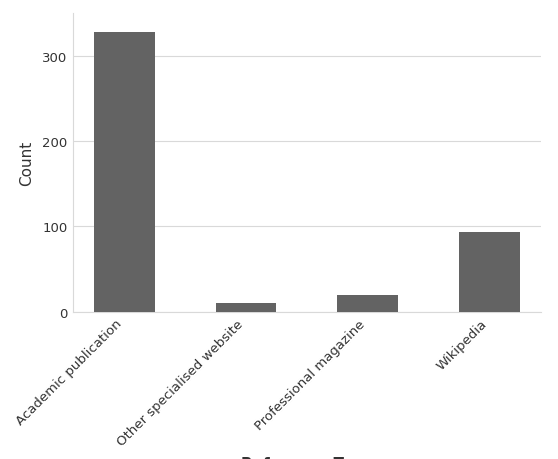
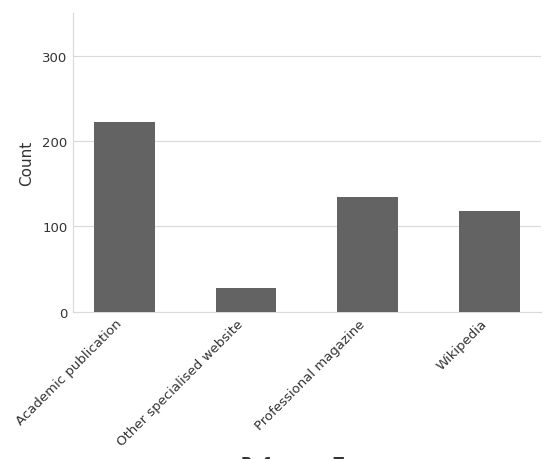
Academic publication: 328 -> 222
Other specialised website: 10 -> 28
Professional magazine: 20 -> 134
Wikipedia: 93 -> 118
